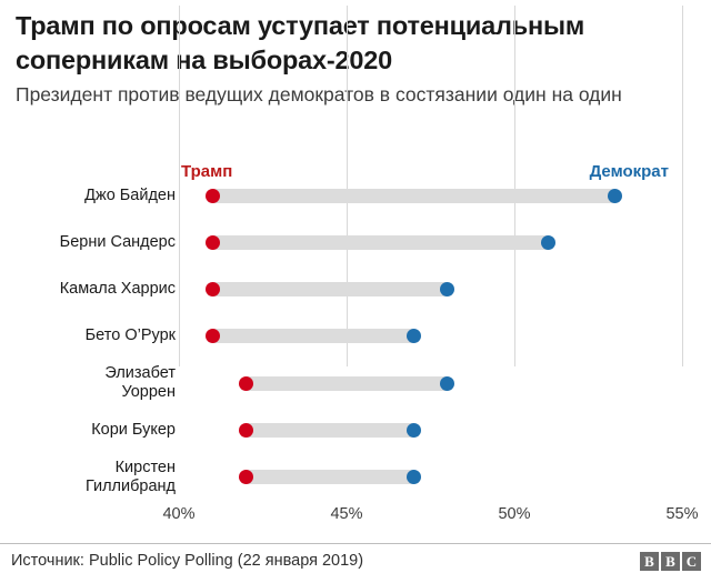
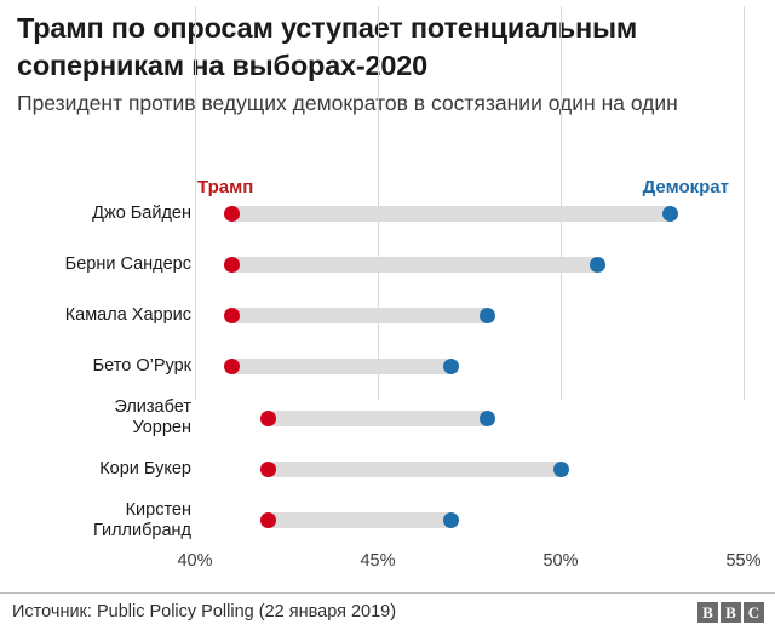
Демократ/Кори Букер: 47% -> 50%
